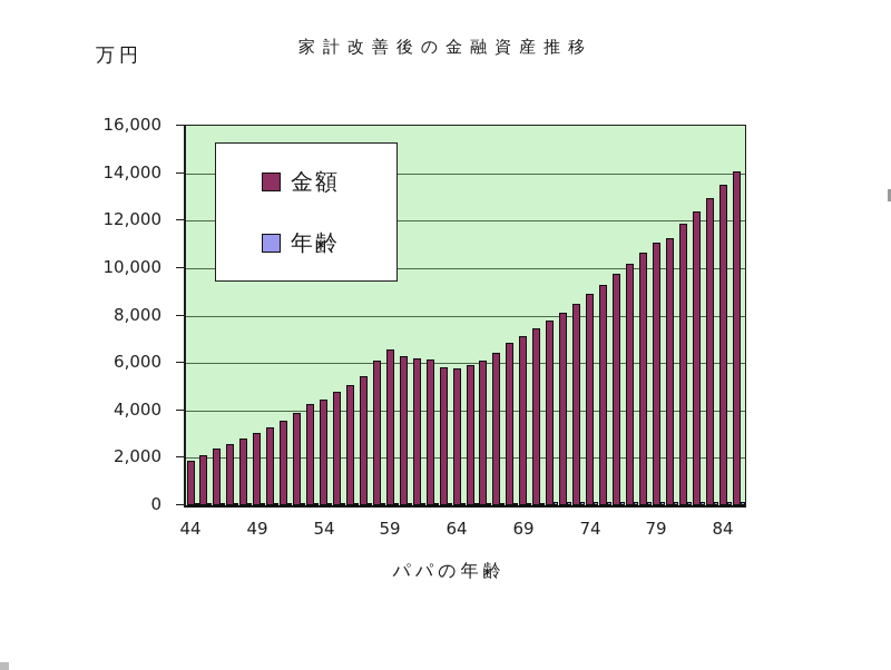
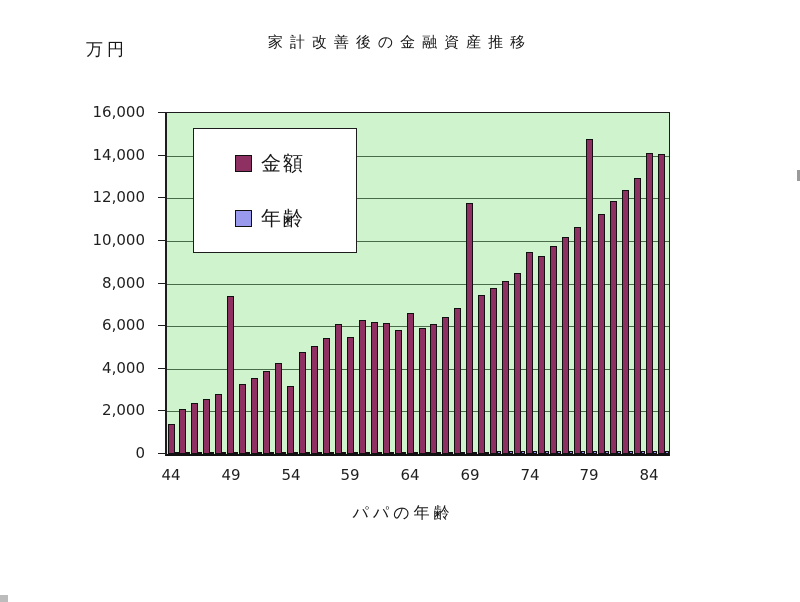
金額/44: 1900 -> 1400
金額/49: 3100 -> 7400
金額/54: 4500 -> 3200
金額/59: 6600 -> 5500
金額/64: 5800 -> 6600
金額/69: 7200 -> 11800
金額/74: 8900 -> 9500
金額/79: 11100 -> 14800
金額/84: 13500 -> 14100
